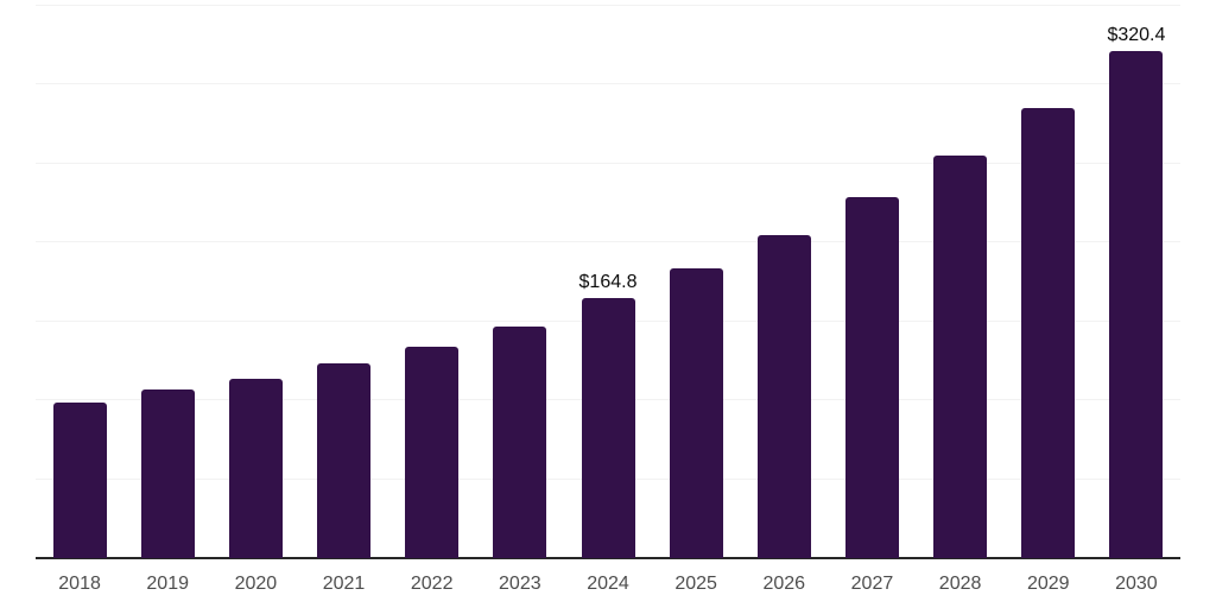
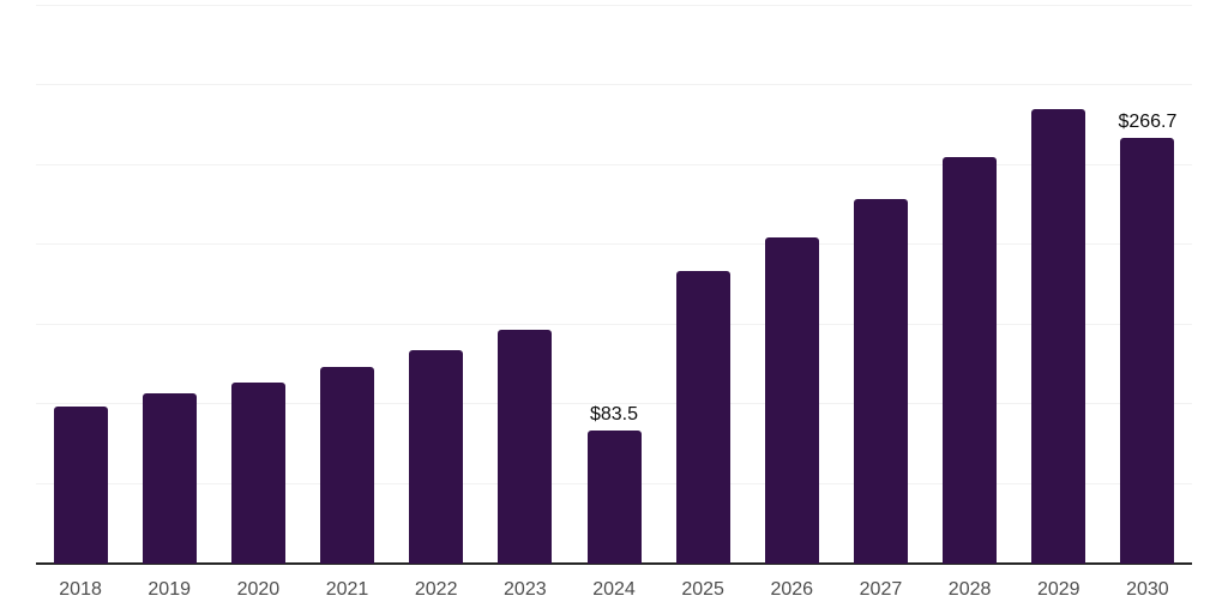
2024: $164.8 -> $83.5
2030: $320.4 -> $266.7
